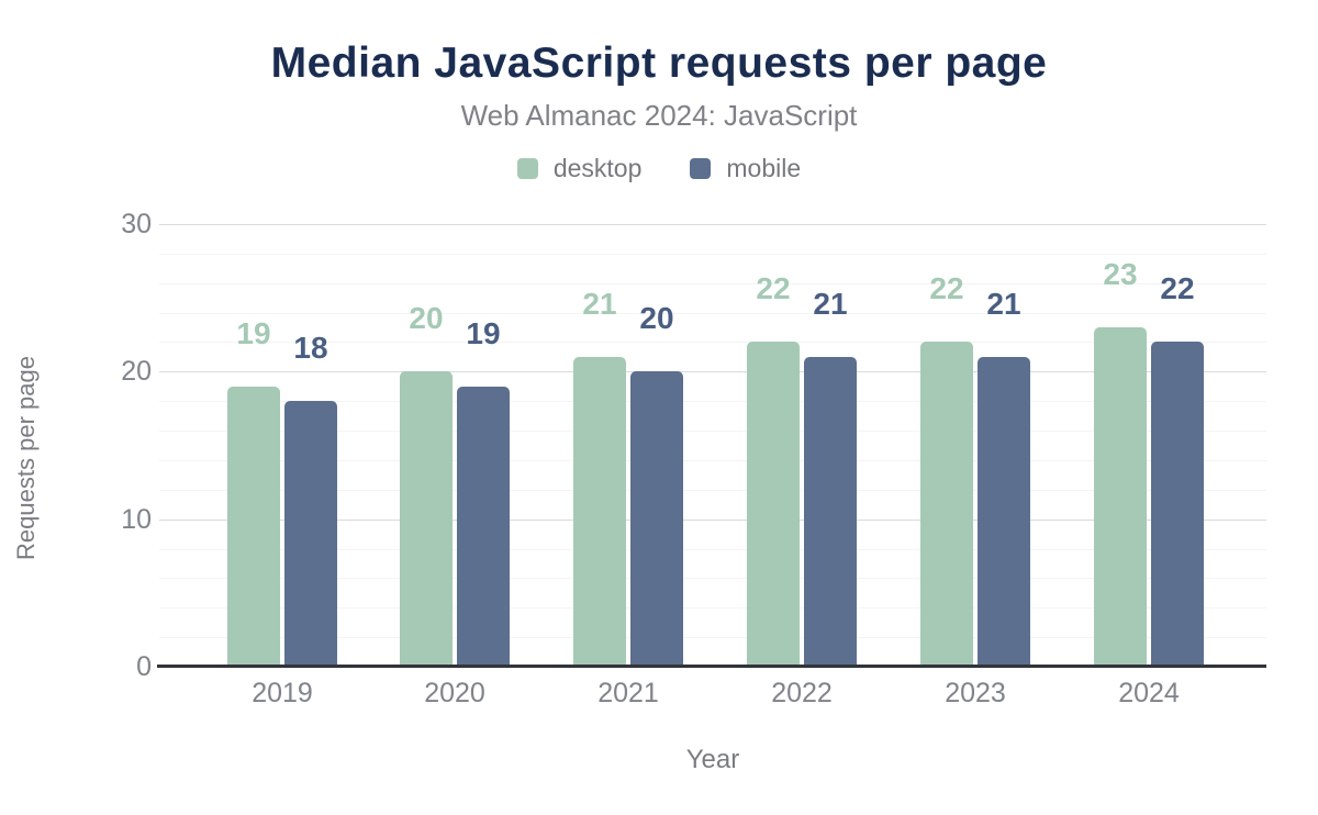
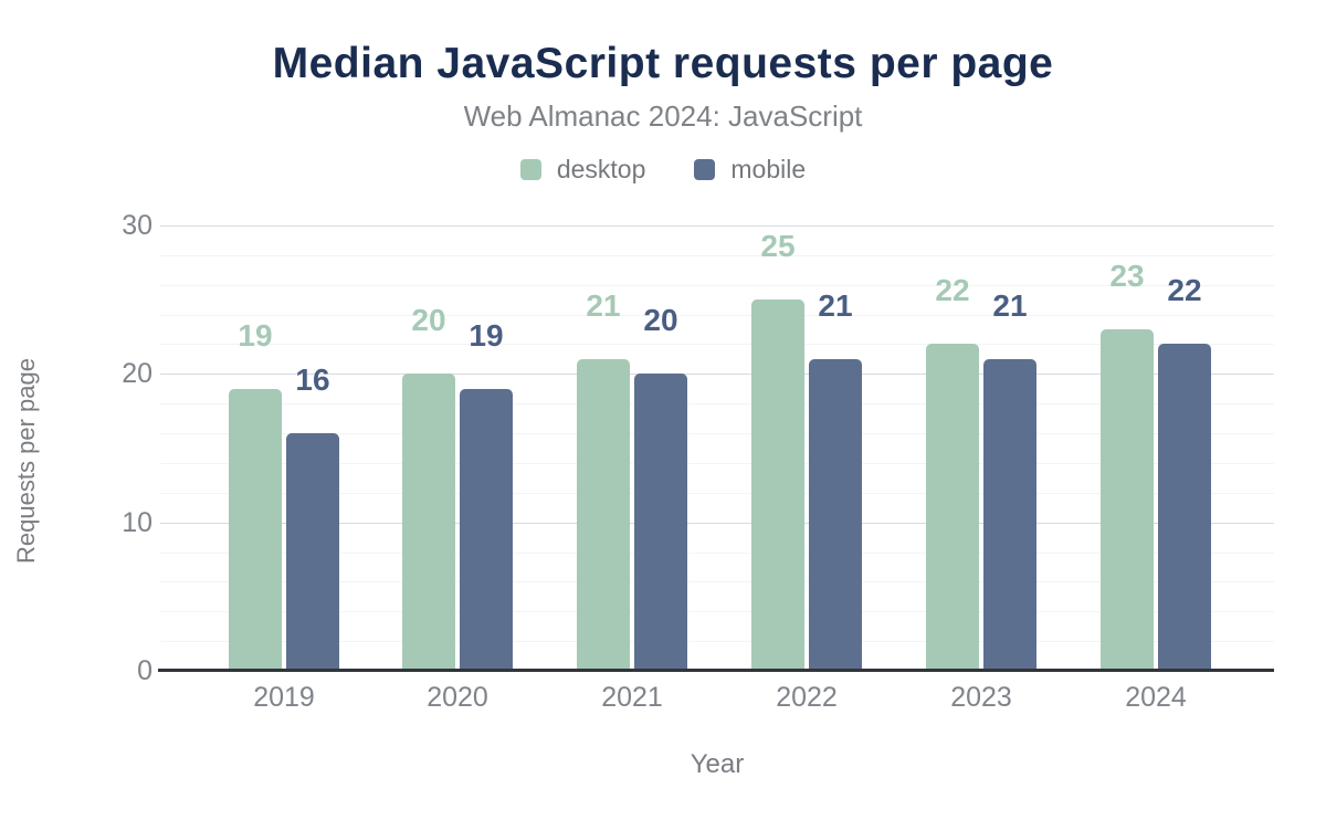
mobile/2019: 18 -> 16
desktop/2022: 22 -> 25
